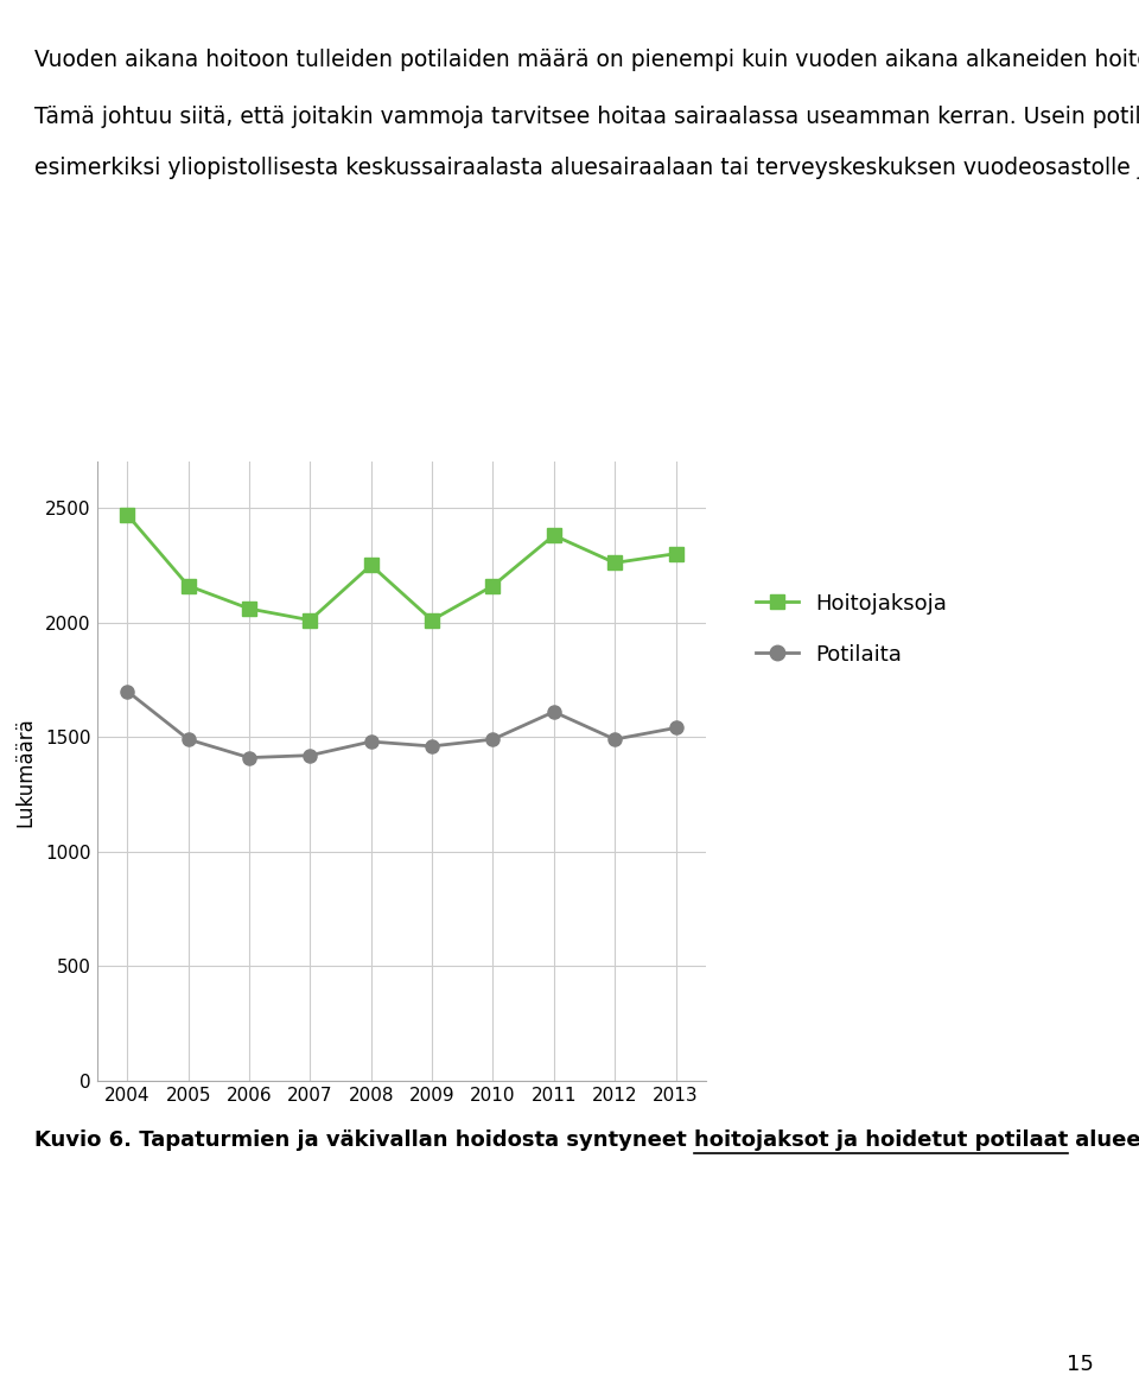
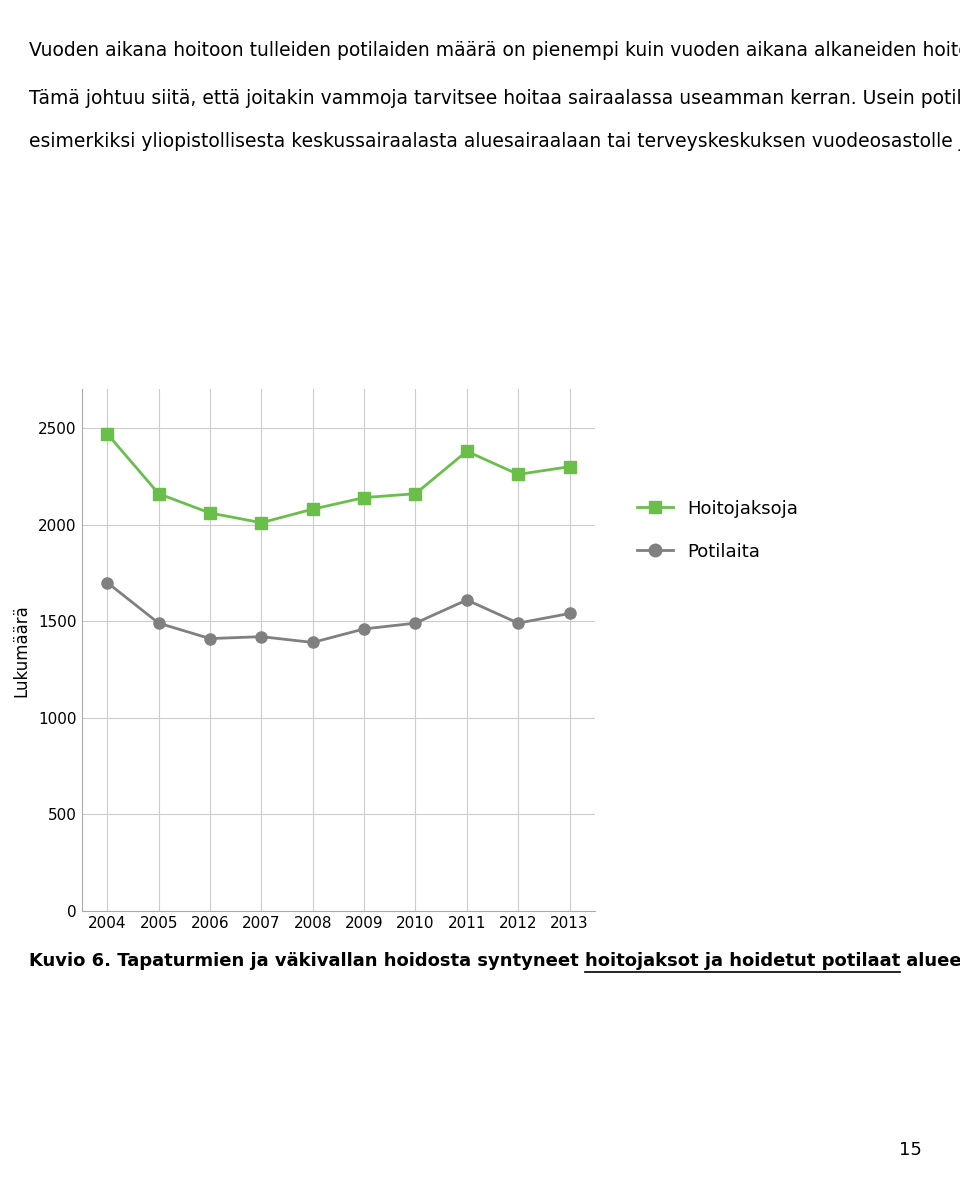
Hoitojaksoja/2008: 2250 -> 2080
Potilaita/2008: 1480 -> 1390
Hoitojaksoja/2009: 2010 -> 2140
